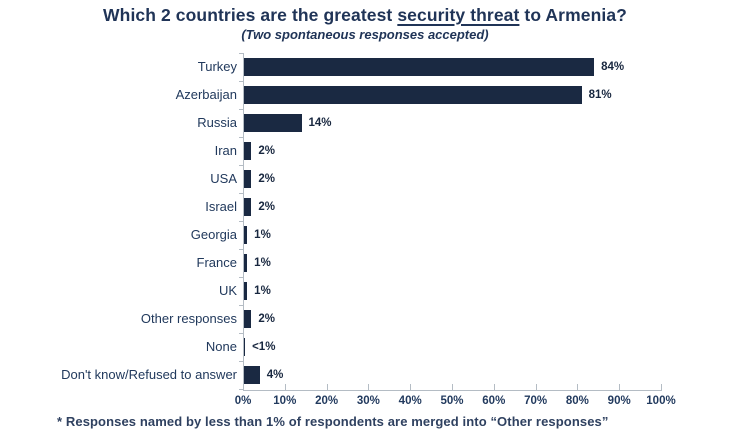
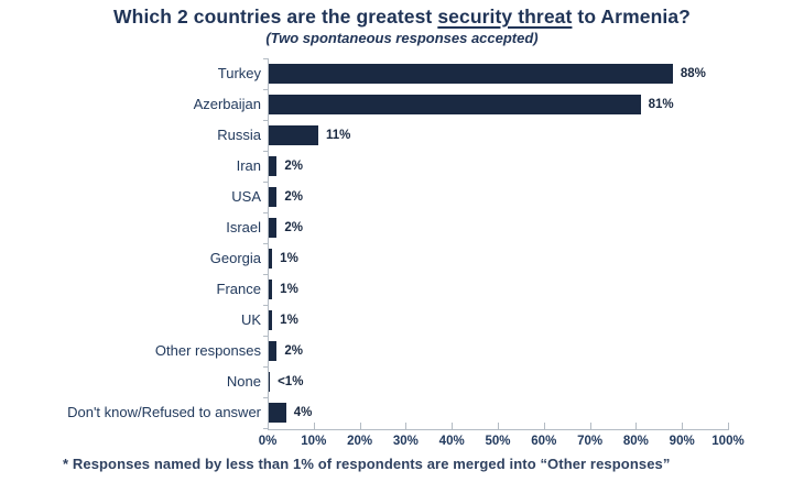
Turkey: 84% -> 88%
Russia: 14% -> 11%
